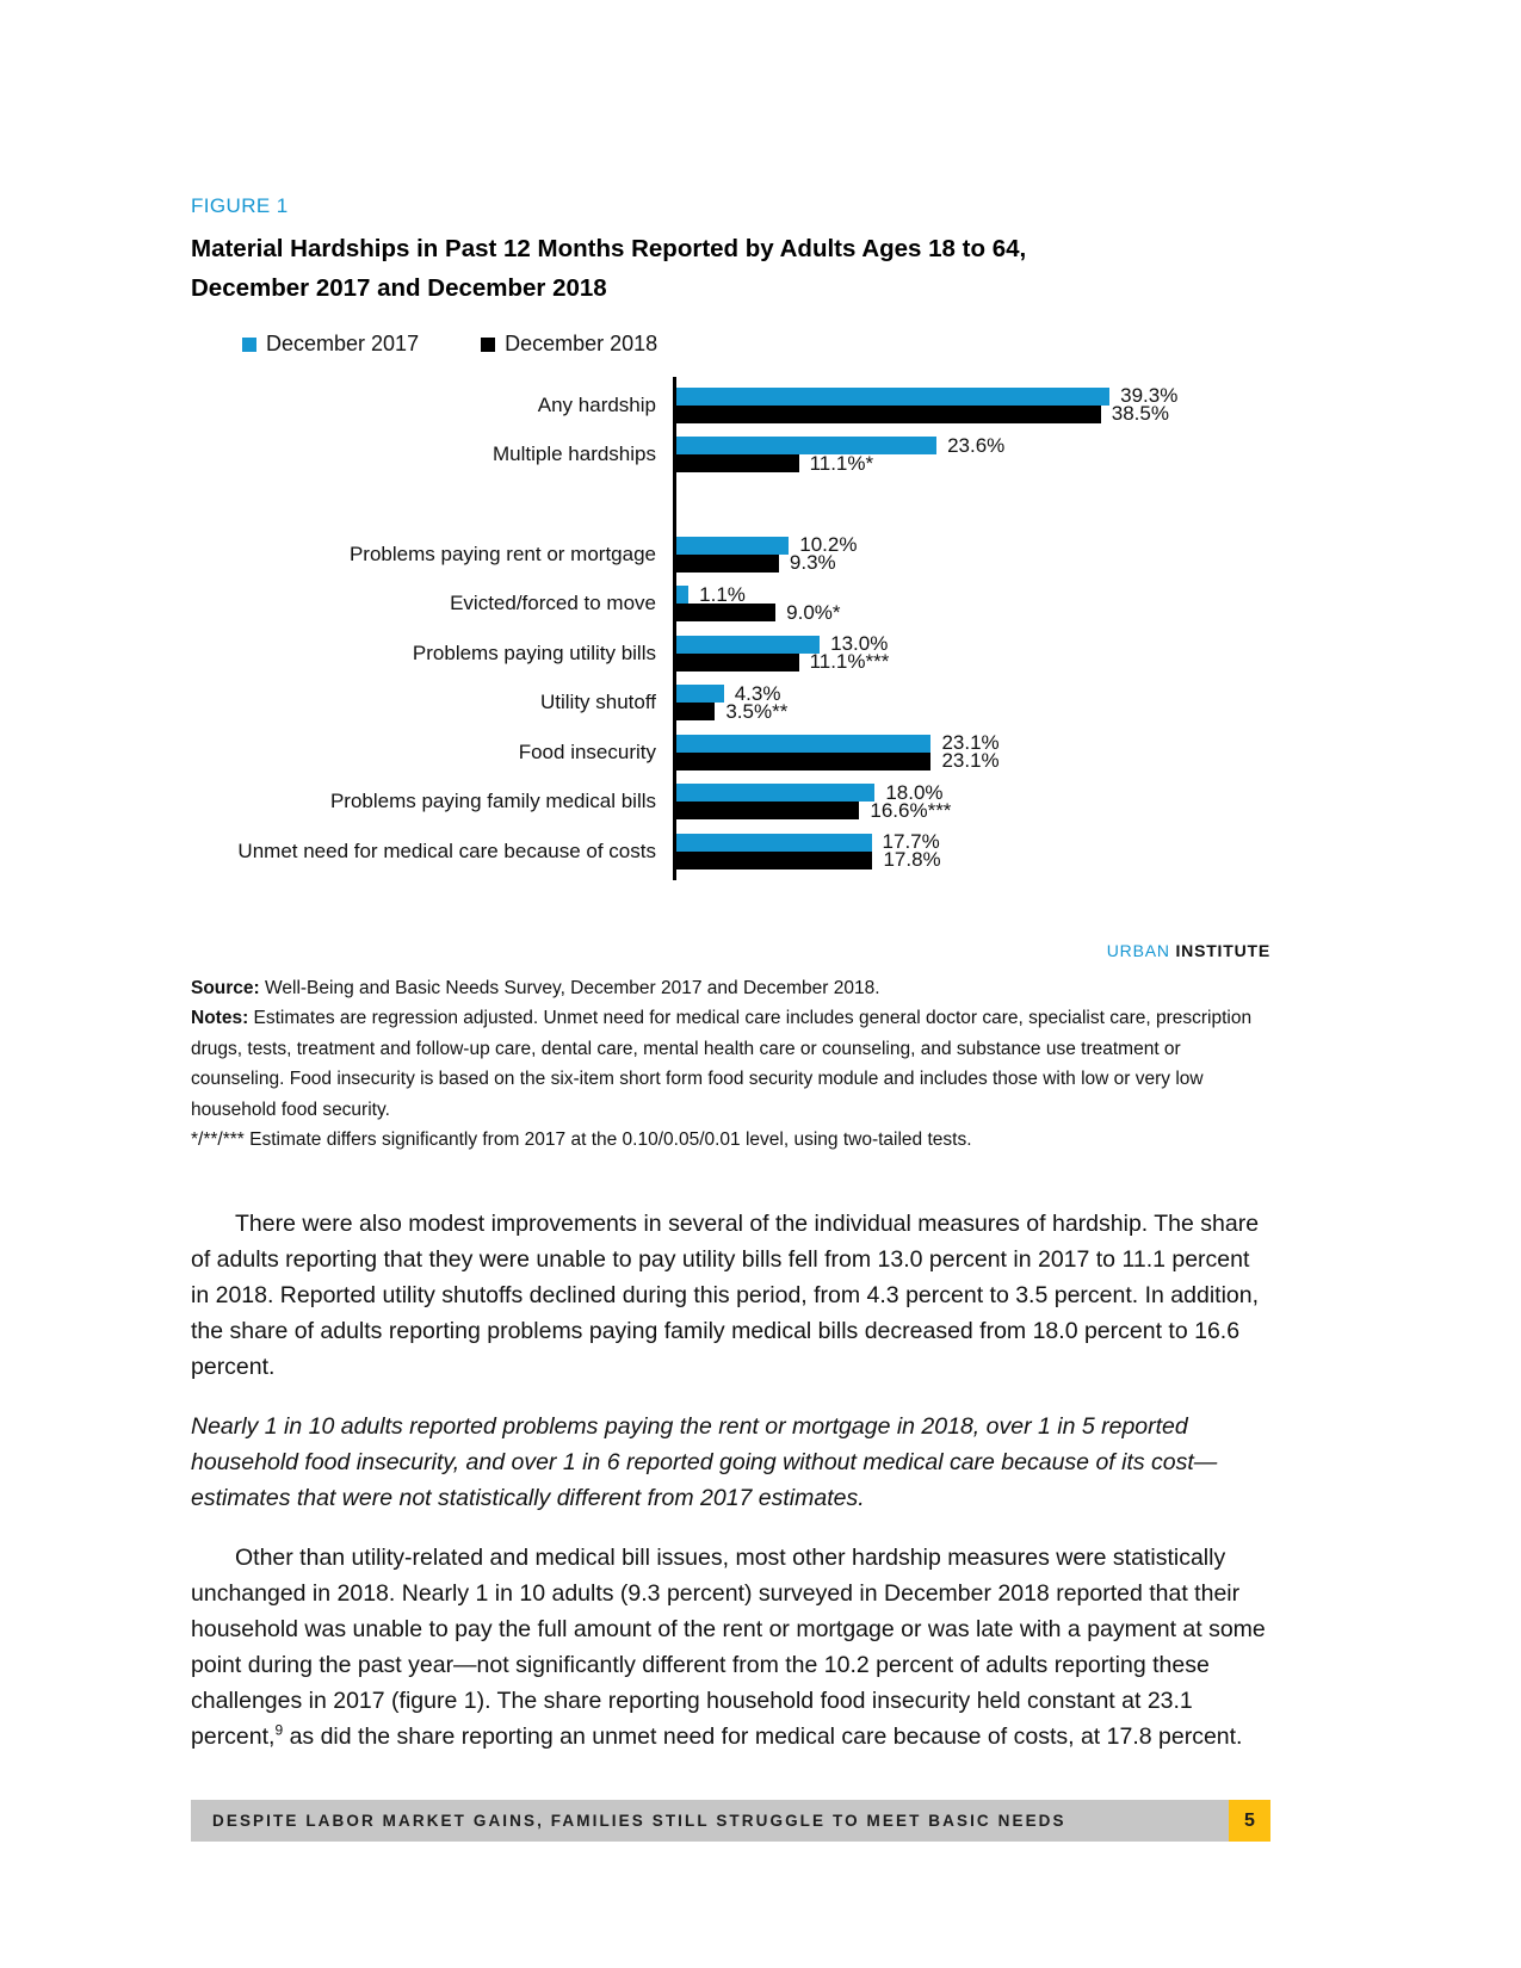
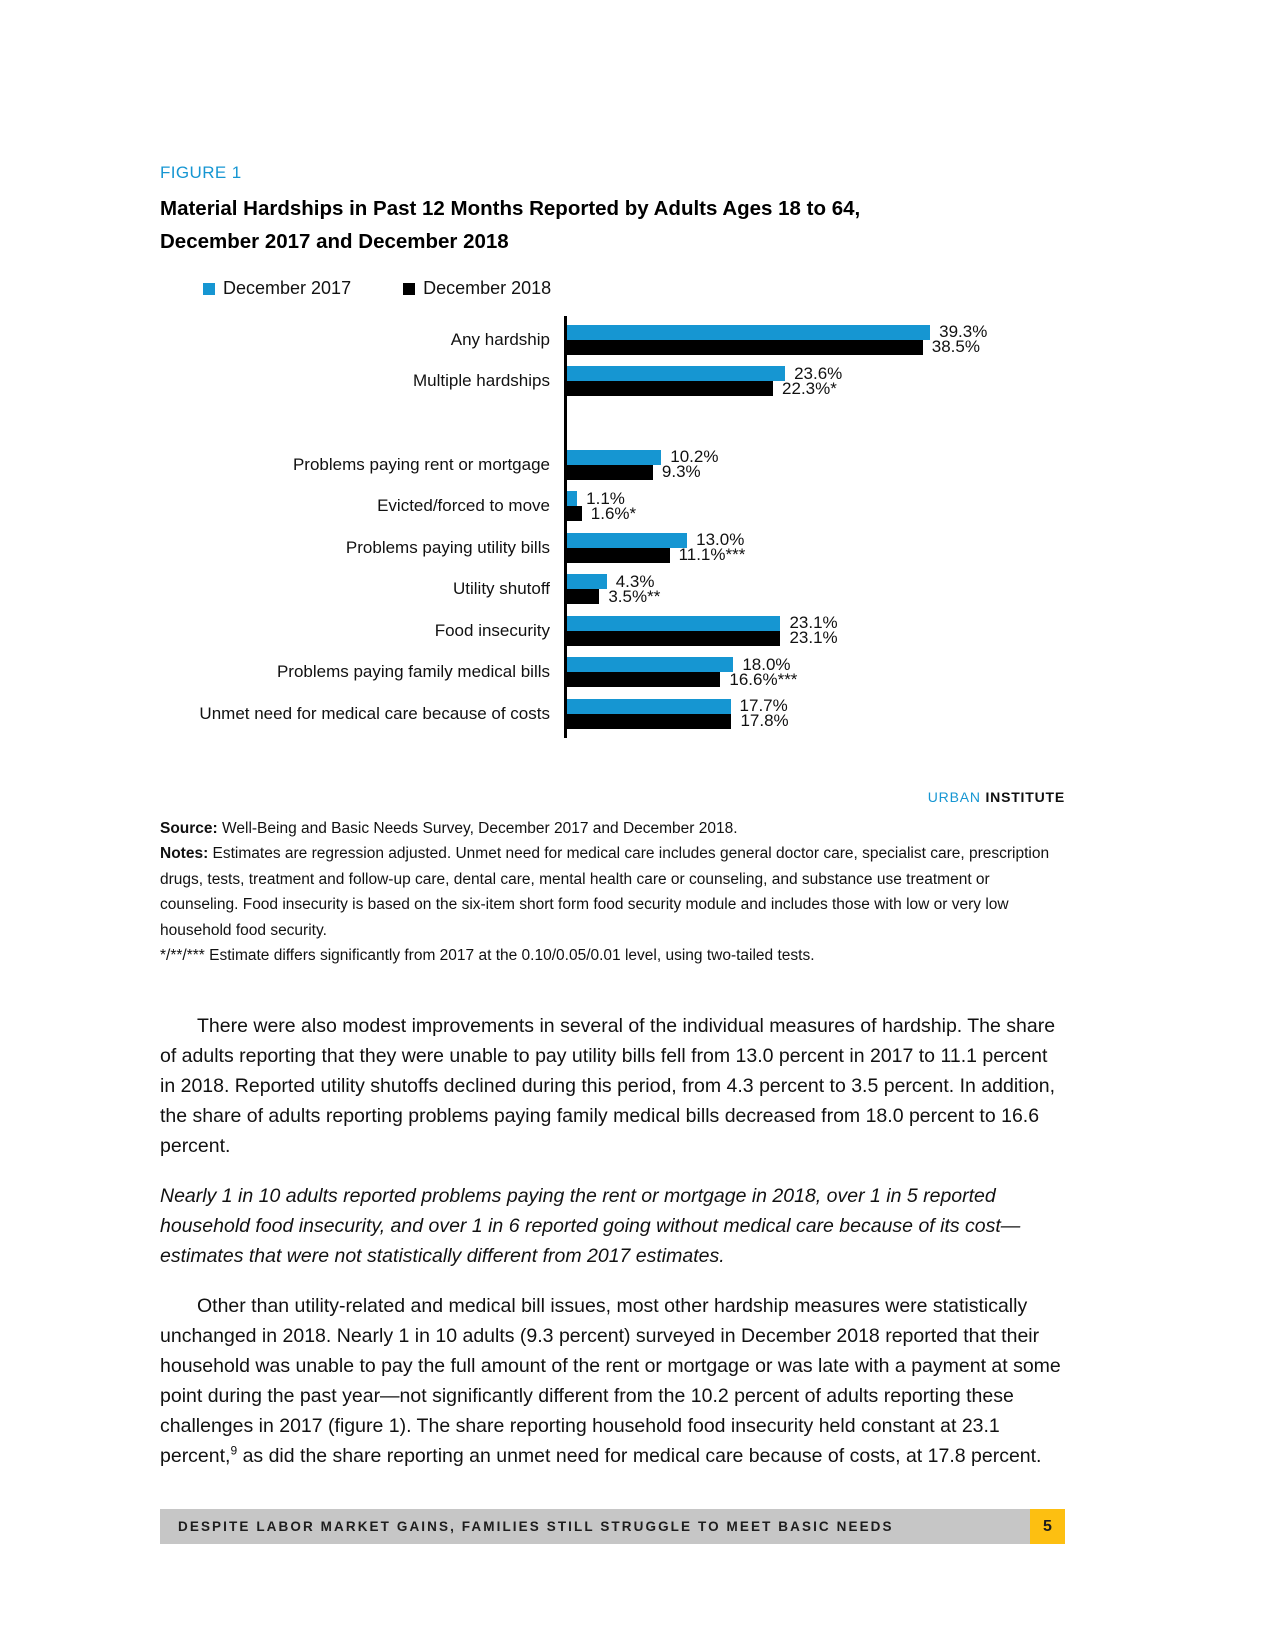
December 2018/Multiple hardships: 11.1 -> 22.3
December 2018/Evicted/forced to move: 9.0 -> 1.6
